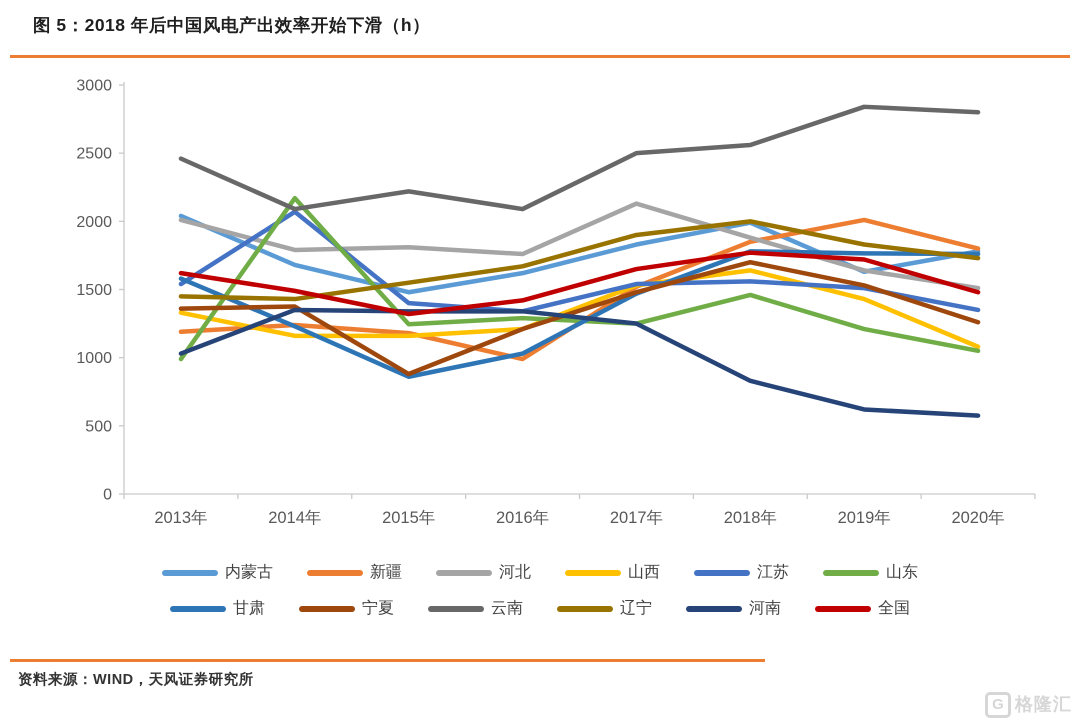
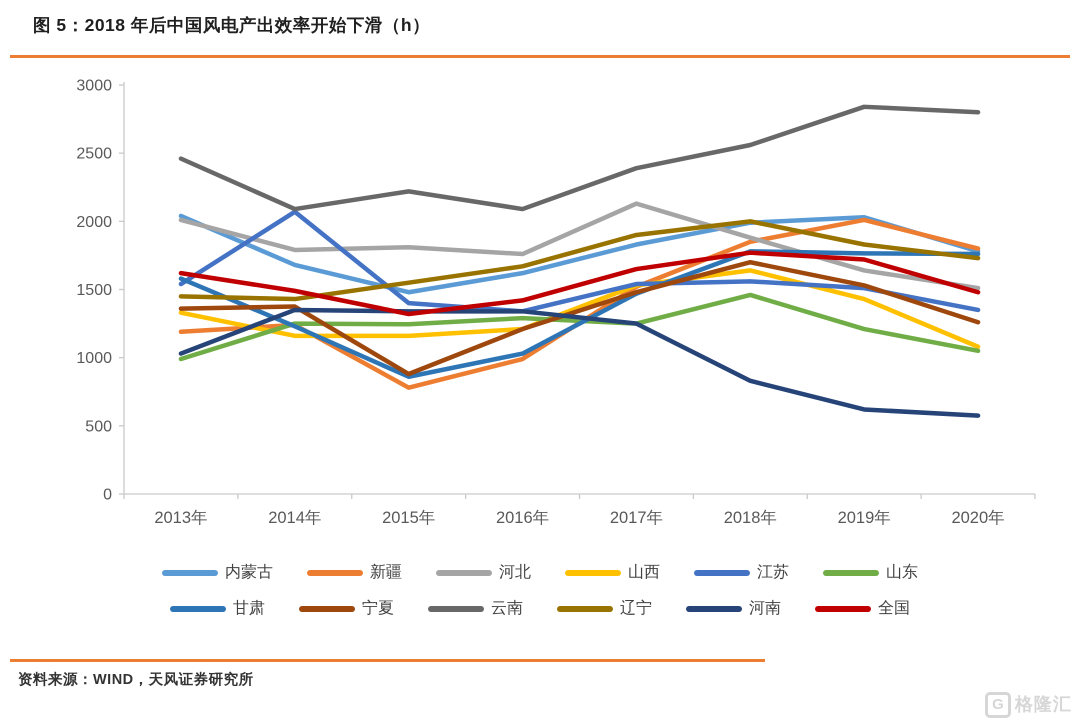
山东/2014年: 2170 -> 1250
新疆/2015年: 1180 -> 780
云南/2017年: 2500 -> 2390
内蒙古/2019年: 1630 -> 2030
